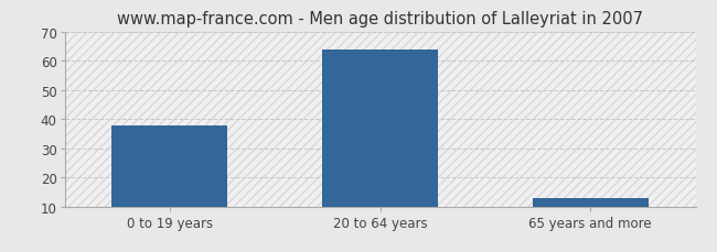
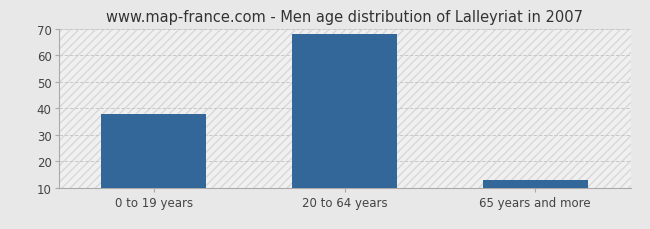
20 to 64 years: 64 -> 68
